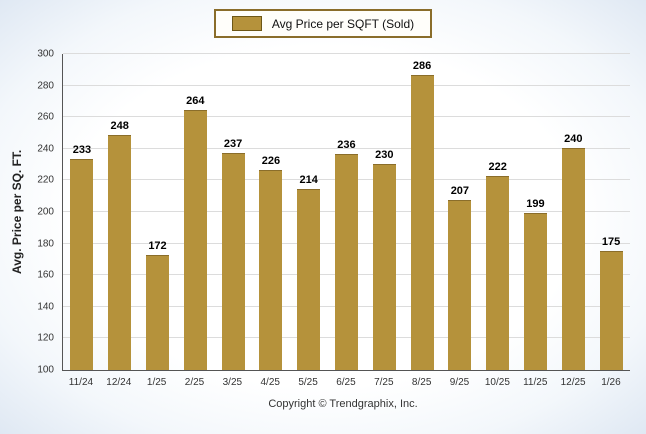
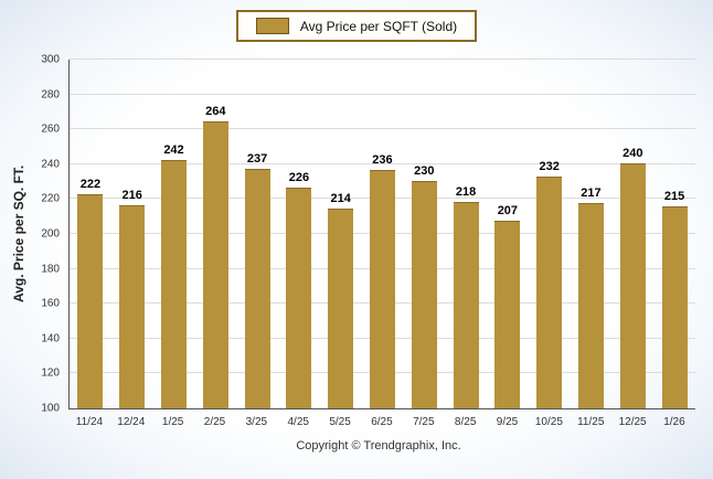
11/24: 233 -> 222
12/24: 248 -> 216
1/25: 172 -> 242
8/25: 286 -> 218
10/25: 222 -> 232
11/25: 199 -> 217
1/26: 175 -> 215
